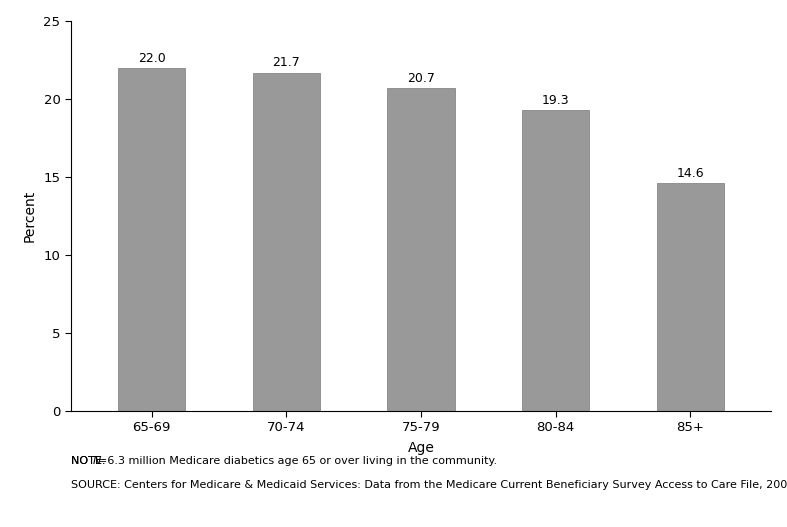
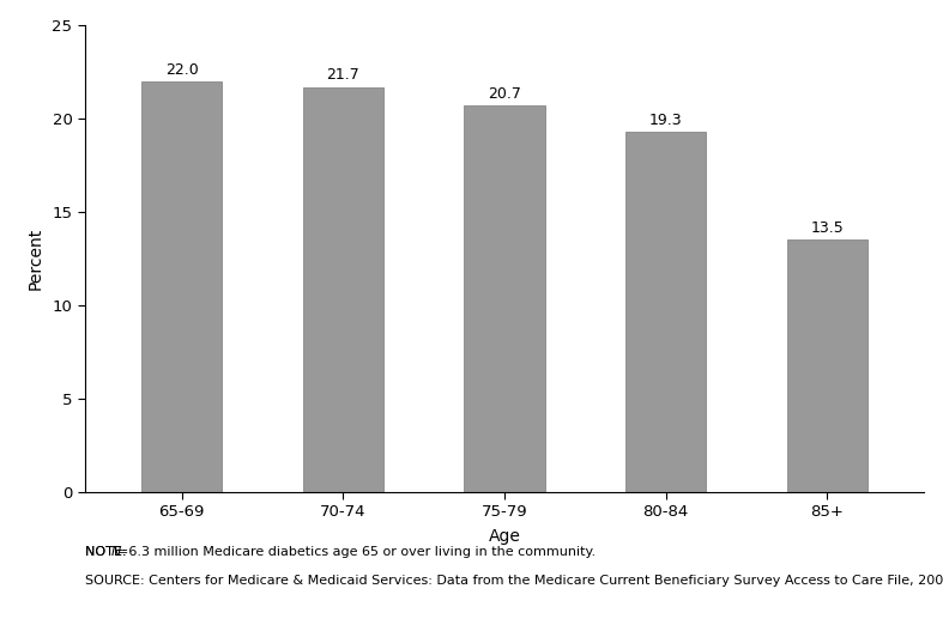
85+: 14.6 -> 13.5
